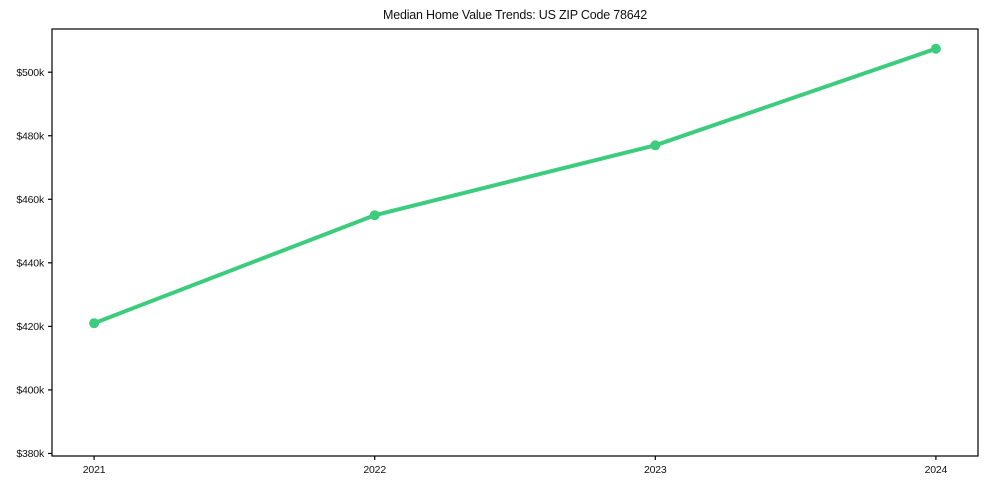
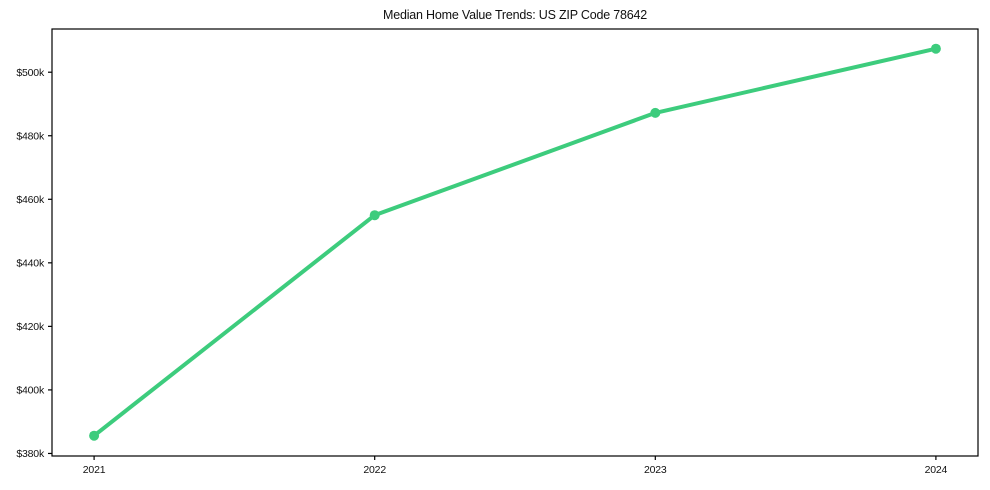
2021: $421k -> $386k
2023: $477k -> $487k
